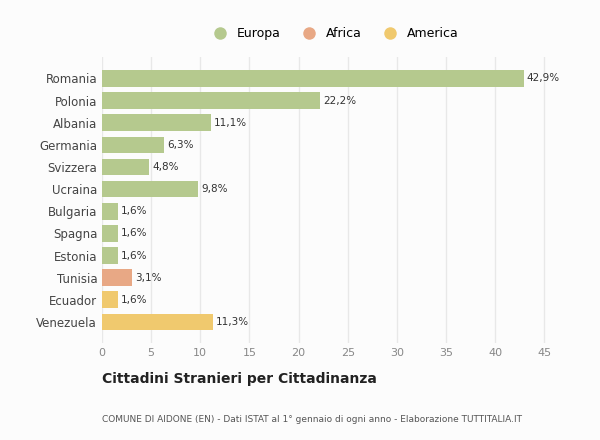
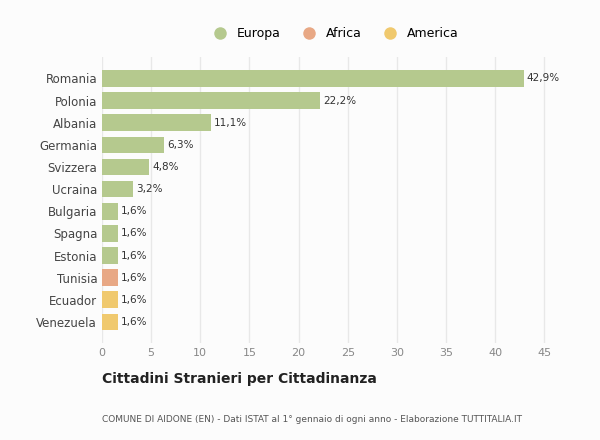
Ucraina: 9,8% -> 3,2%
Tunisia: 3,1% -> 1,6%
Venezuela: 11,3% -> 1,6%
